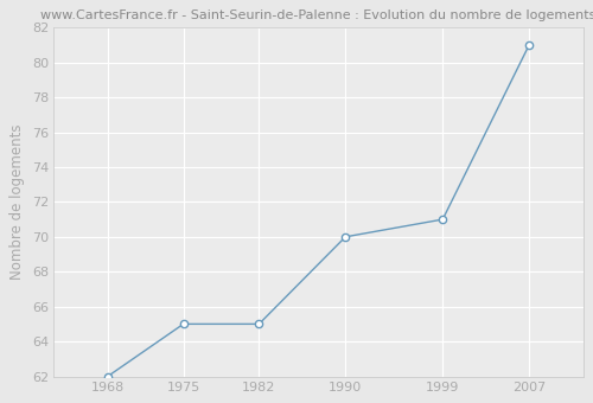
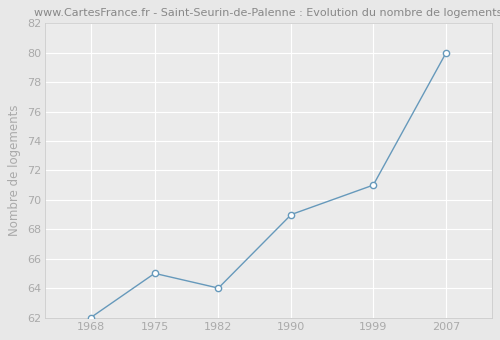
1982: 65 -> 64
1990: 70 -> 69
2007: 81 -> 80
